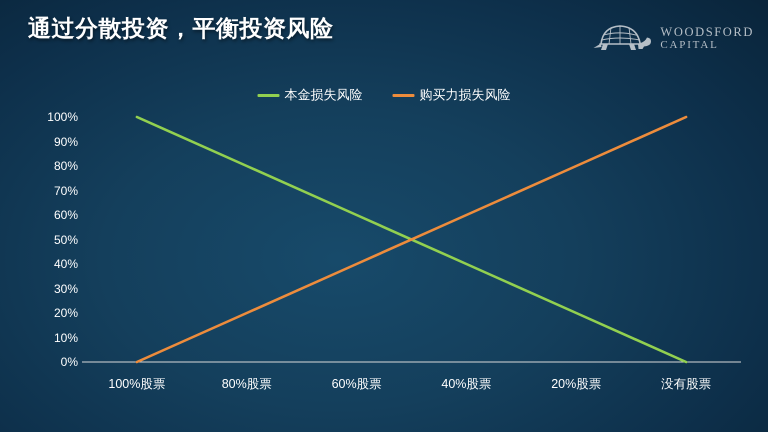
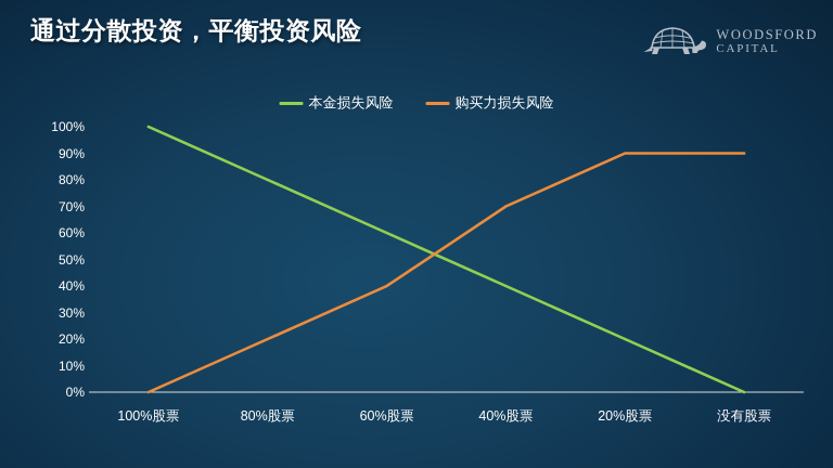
购买力损失风险/40%股票: 60% -> 70%
购买力损失风险/20%股票: 80% -> 90%
购买力损失风险/没有股票: 100% -> 90%
